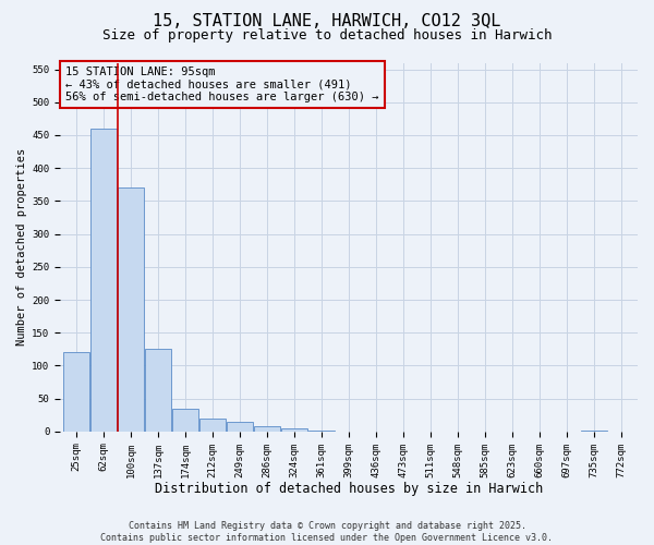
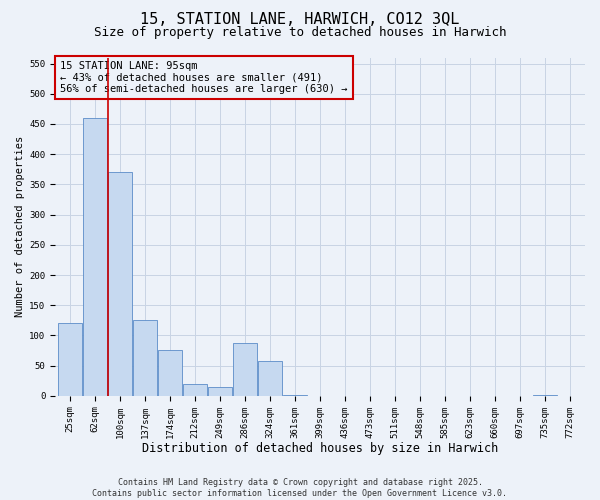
174sqm: 35 -> 76
286sqm: 8 -> 88
324sqm: 5 -> 58
